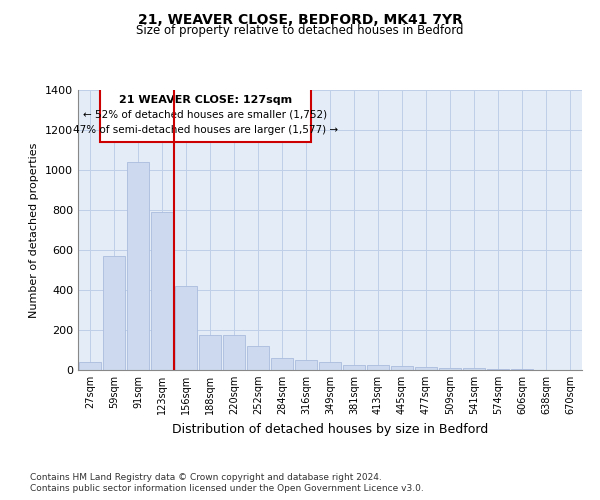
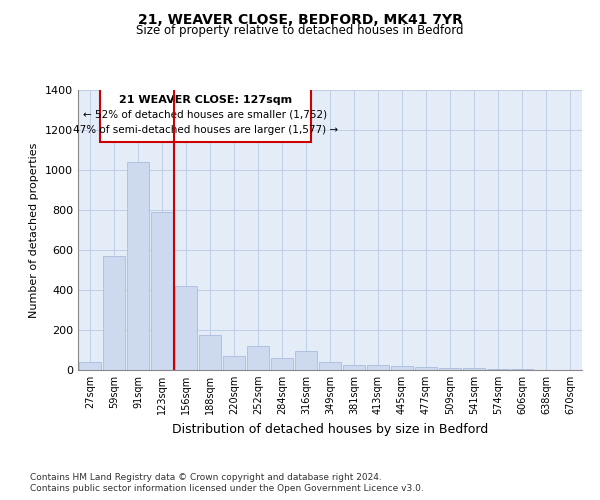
220sqm: 175 -> 70
316sqm: 50 -> 95
